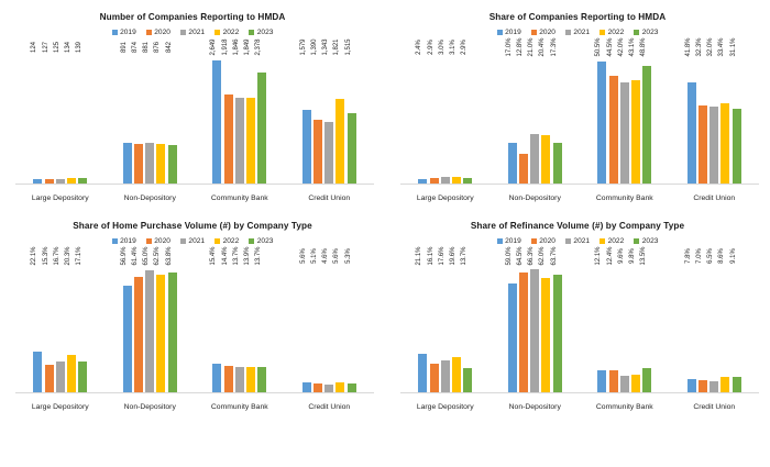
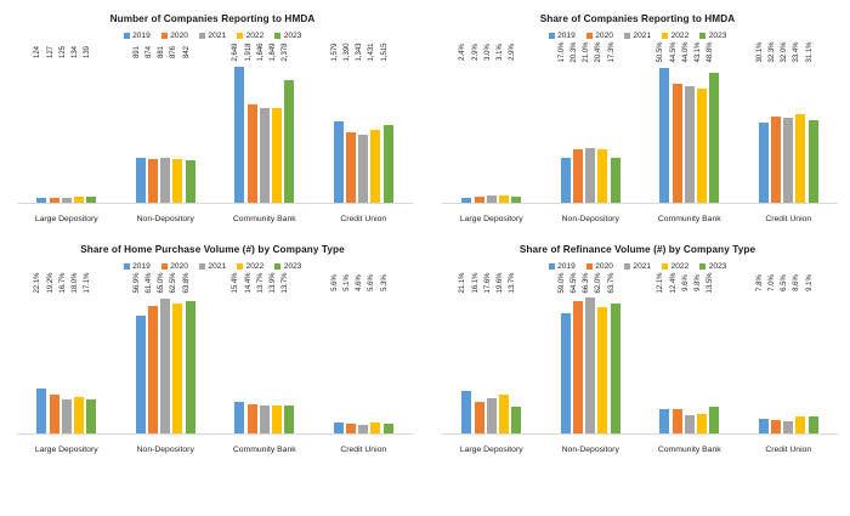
Number of Companies Reporting to HMDA/2022/Credit Union: 1,821 -> 1,431
Share of Companies Reporting to HMDA/2020/Non-Depository: 12.8% -> 20.3%
Share of Companies Reporting to HMDA/2021/Community Bank: 42.0% -> 44.0%
Share of Companies Reporting to HMDA/2019/Credit Union: 41.8% -> 30.1%
Share of Home Purchase Volume (#) by Company Type/2020/Large Depository: 15.3% -> 19.2%
Share of Home Purchase Volume (#) by Company Type/2022/Large Depository: 20.3% -> 18.0%
